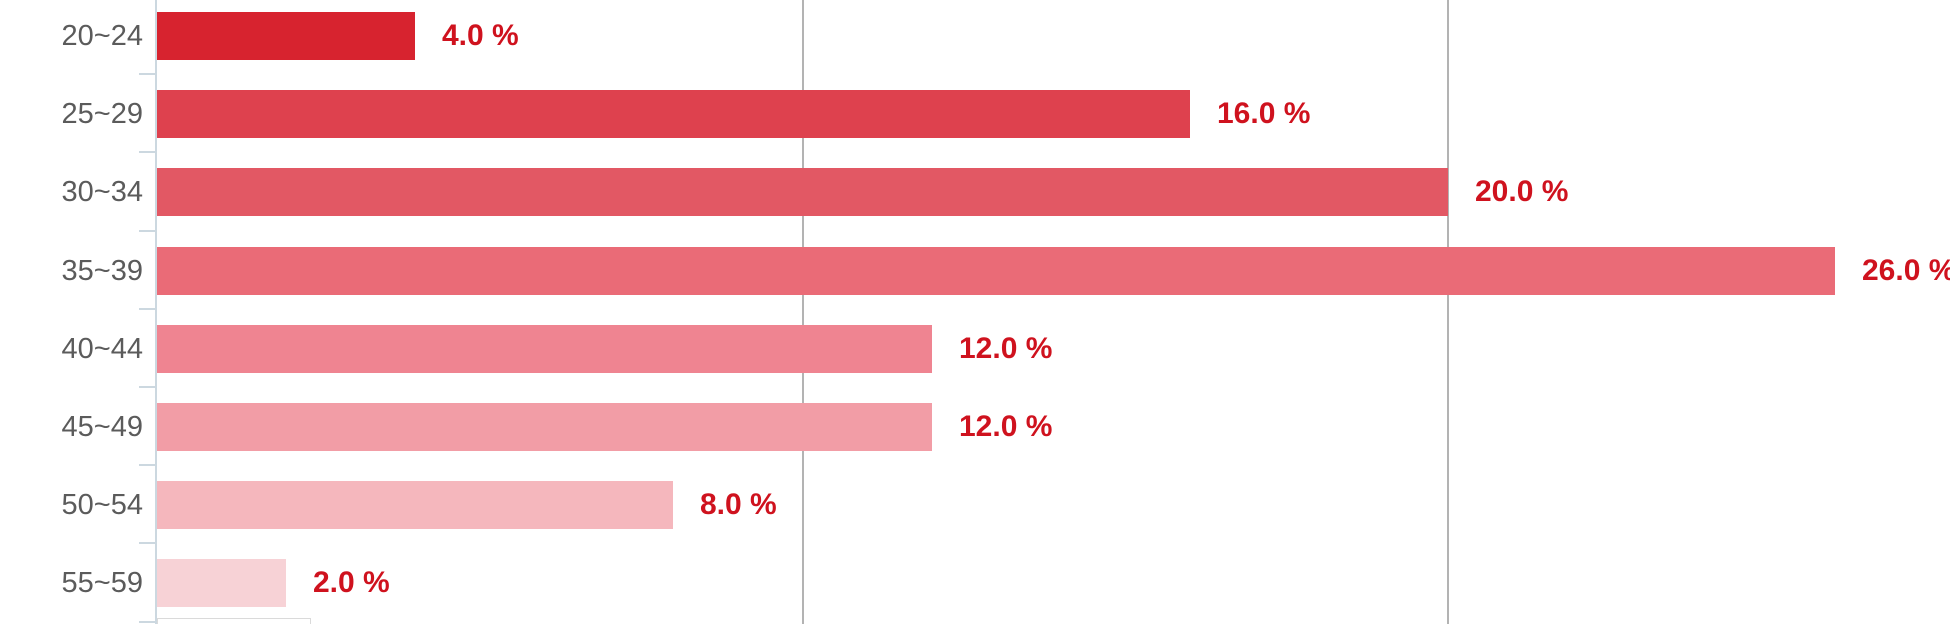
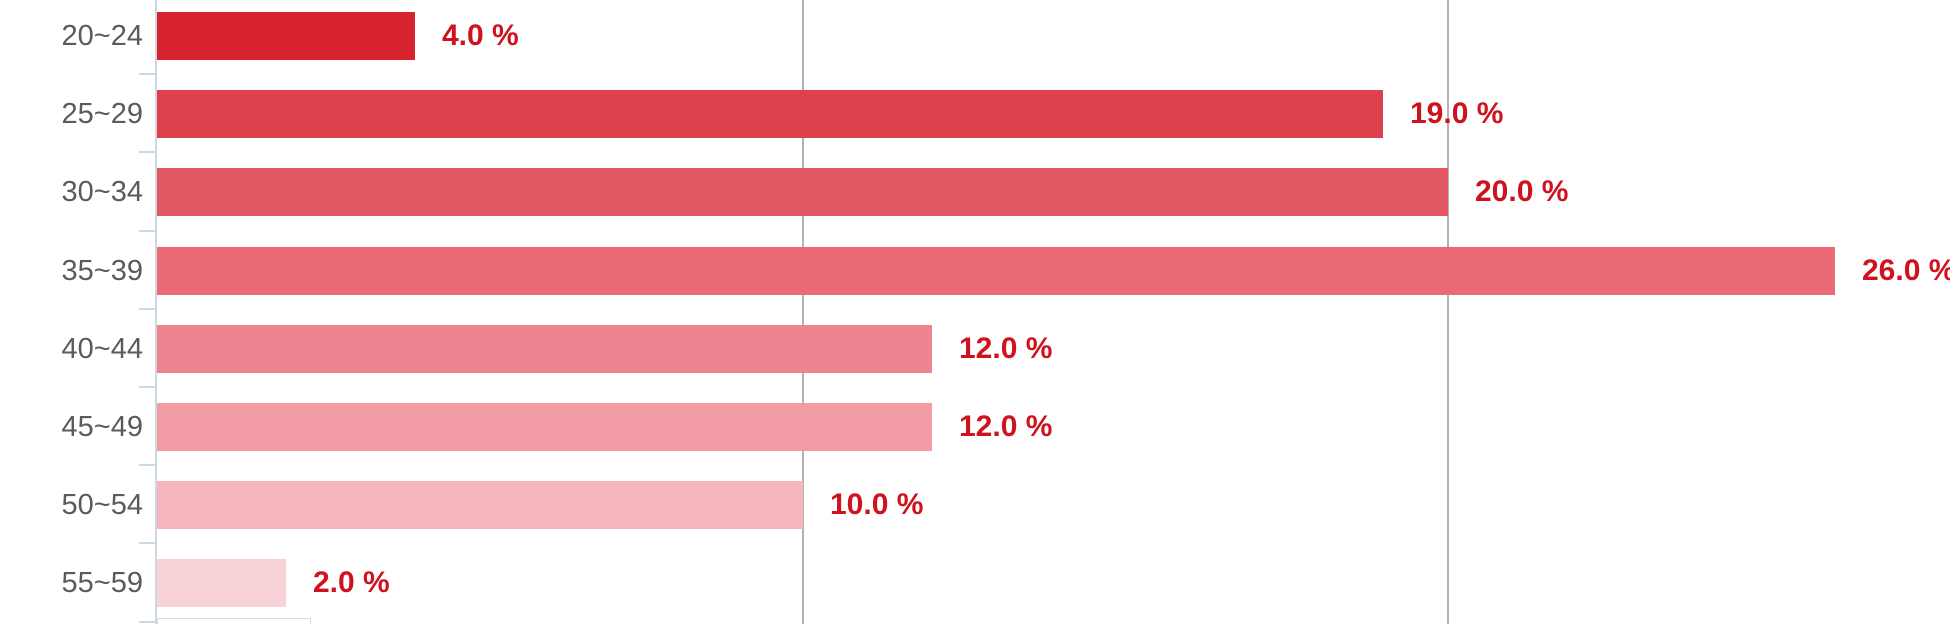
25~29: 16.0 -> 19.0
50~54: 8.0 -> 10.0
